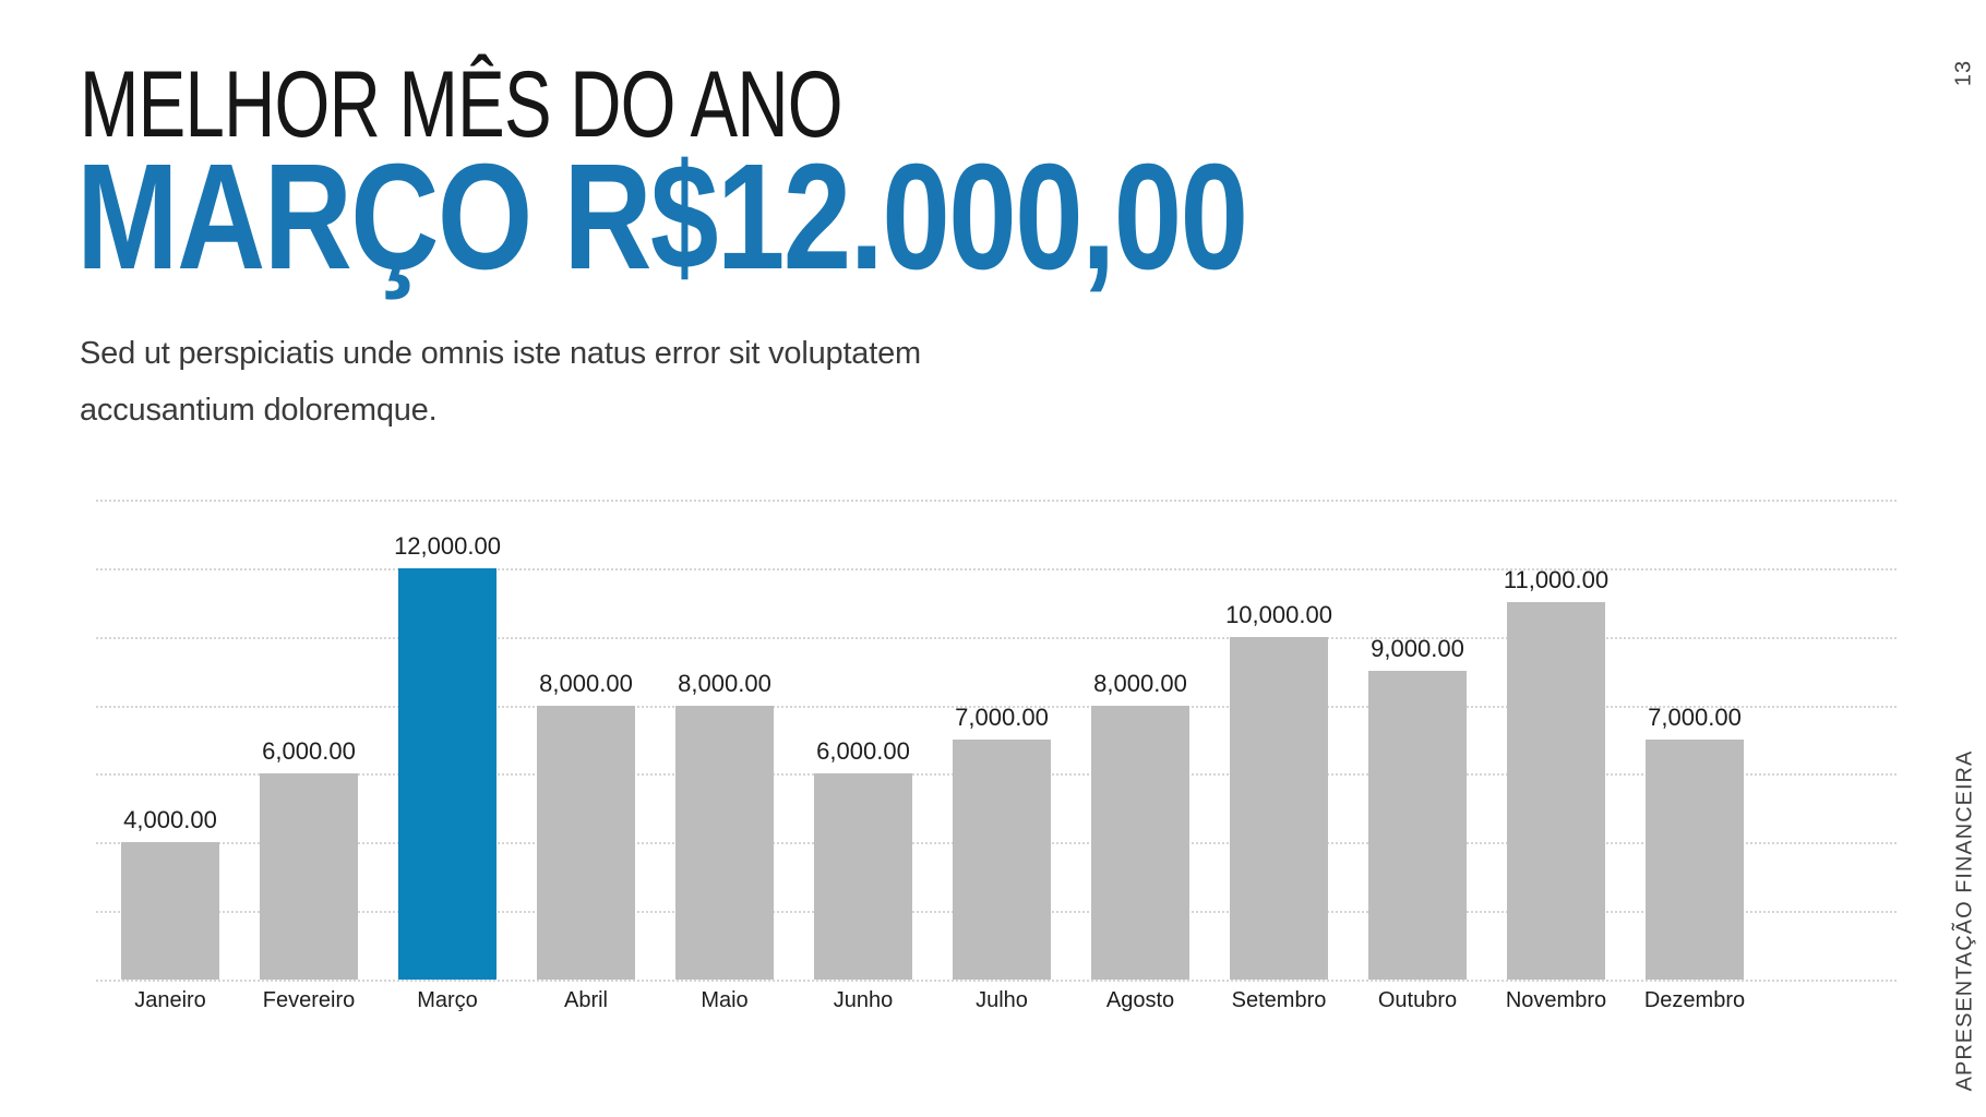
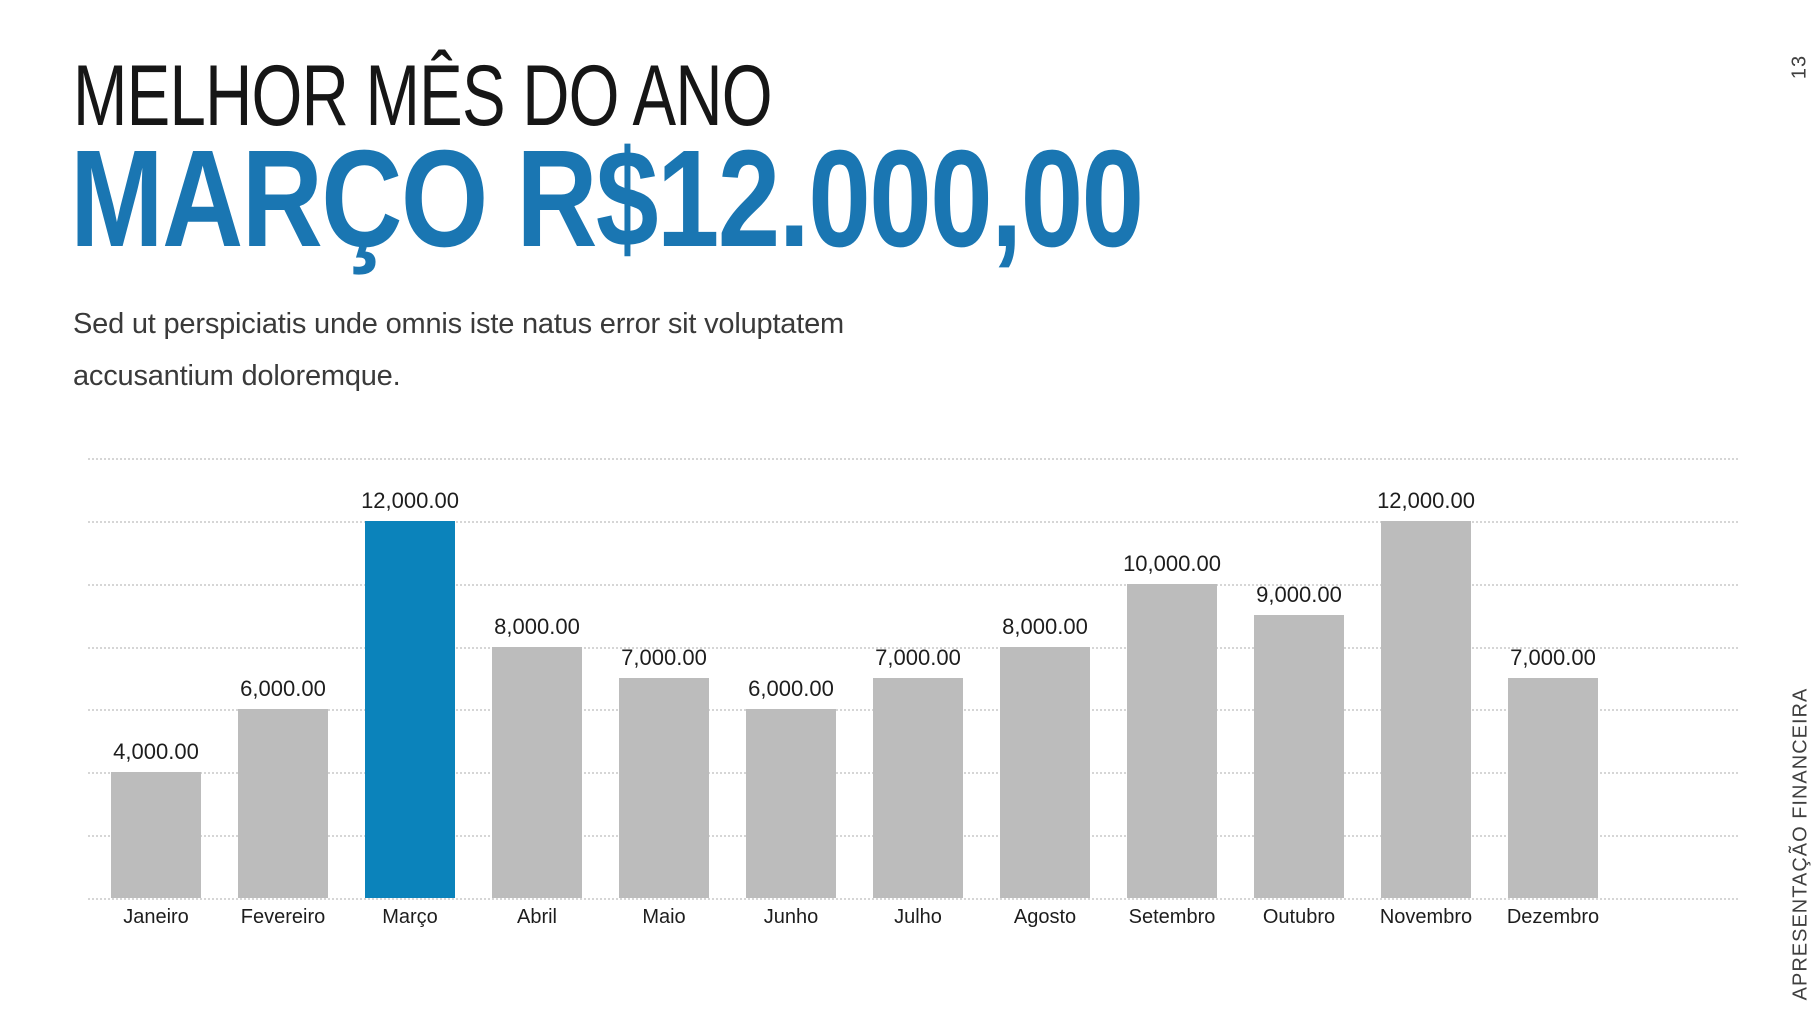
Maio: 8,000.00 -> 7,000.00
Novembro: 11,000.00 -> 12,000.00
